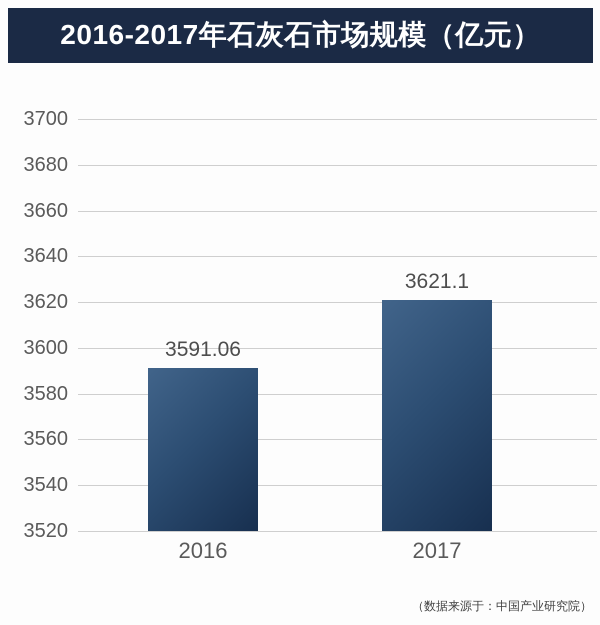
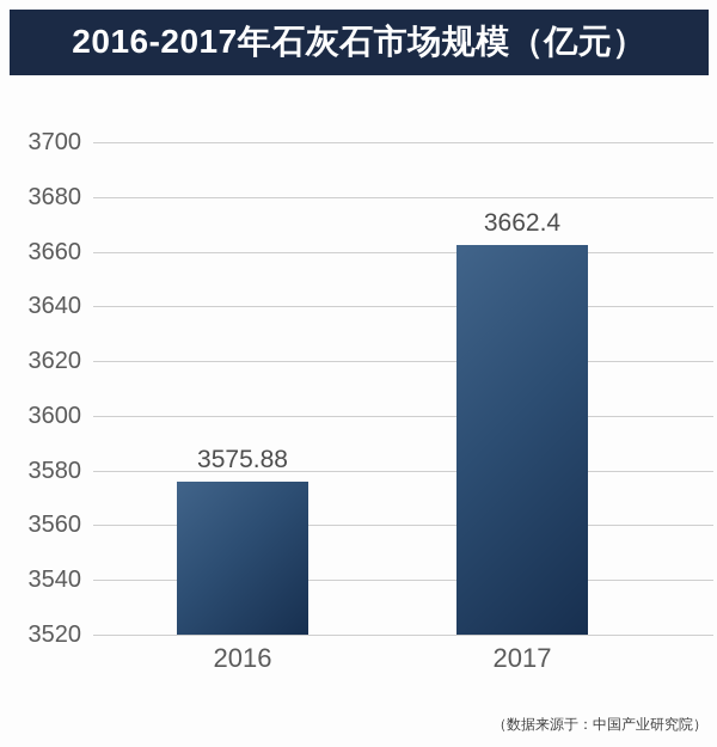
2016: 3591.06 -> 3575.88
2017: 3621.1 -> 3662.4
